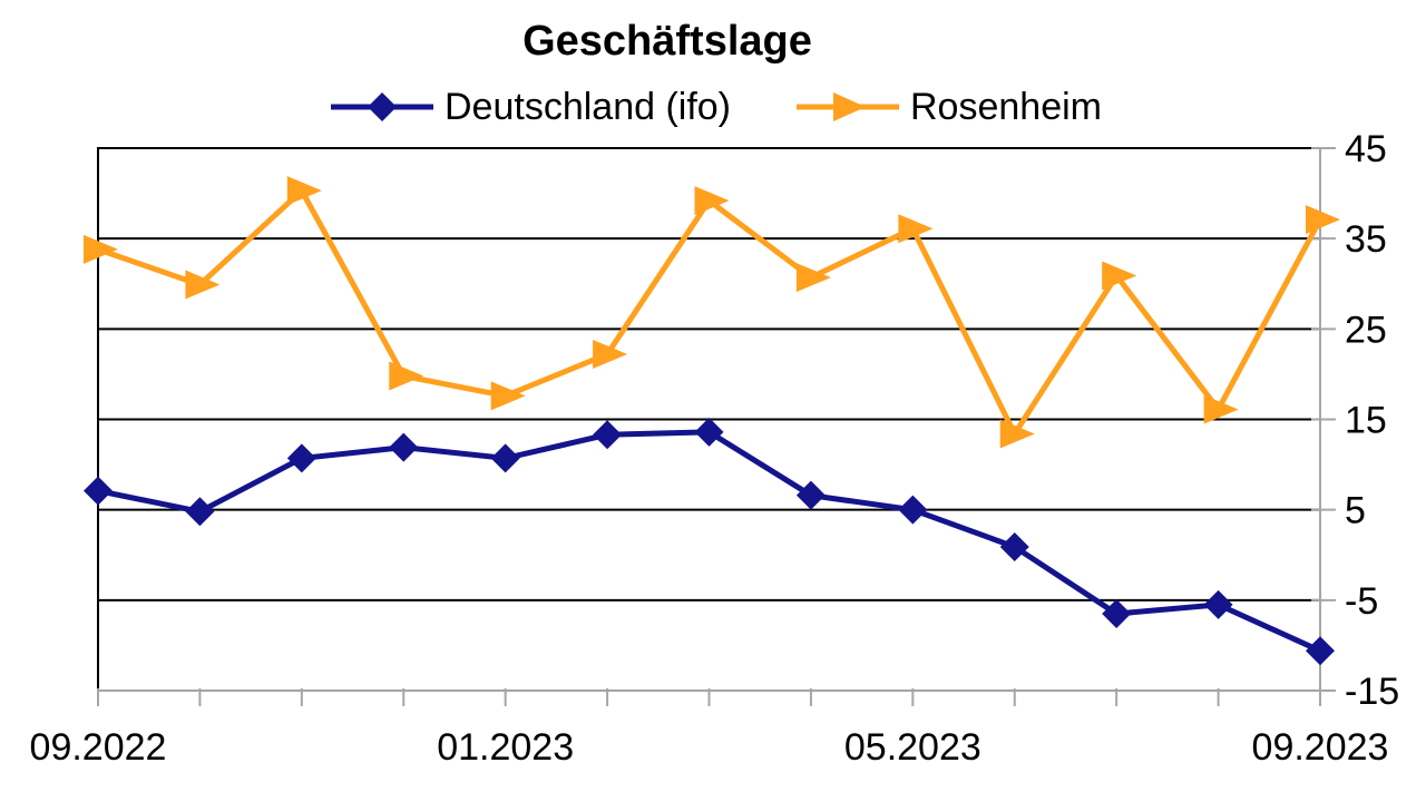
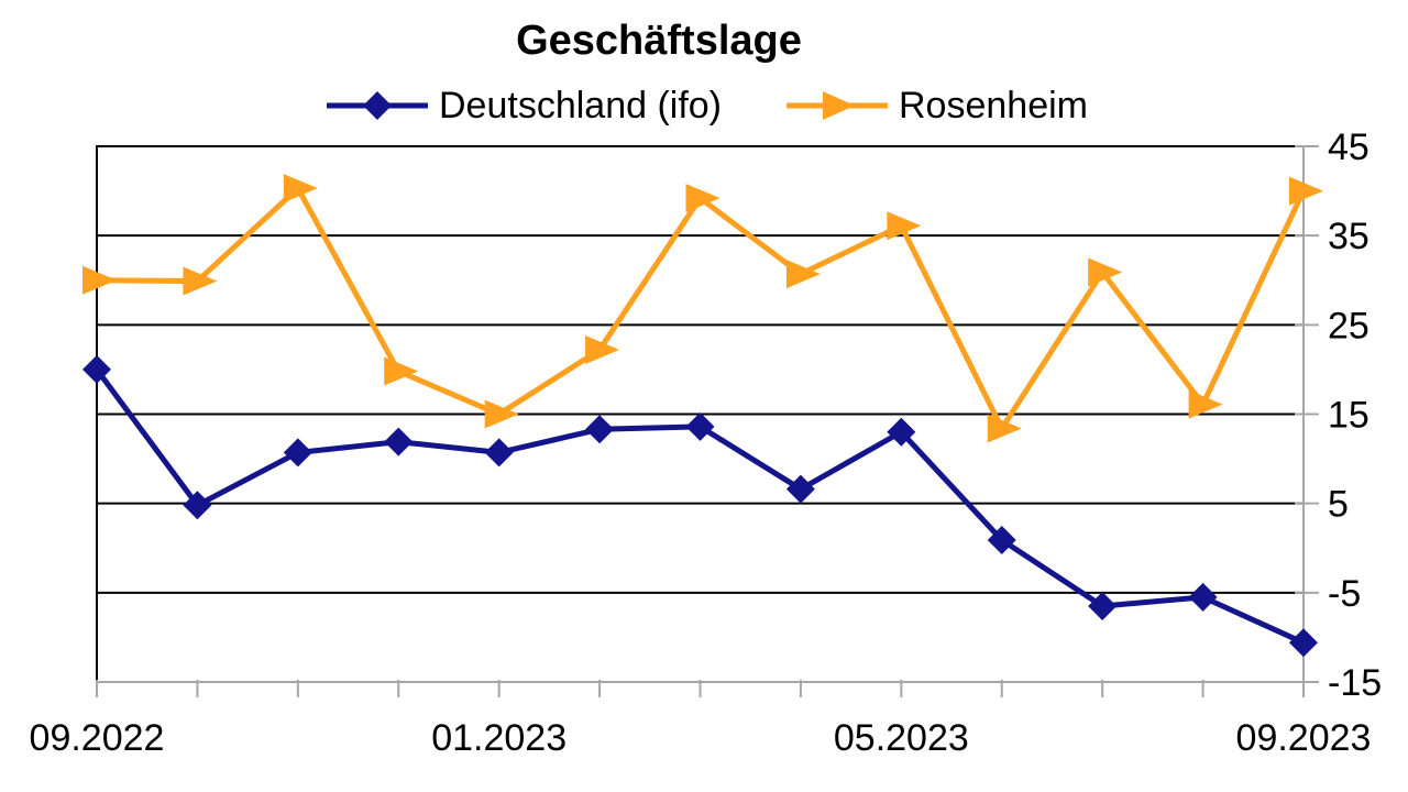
Deutschland (ifo)/09.2022: 7 -> 20
Rosenheim/09.2022: 34 -> 30
Rosenheim/01.2023: 18 -> 15
Deutschland (ifo)/05.2023: 5 -> 13
Rosenheim/09.2023: 37 -> 40
